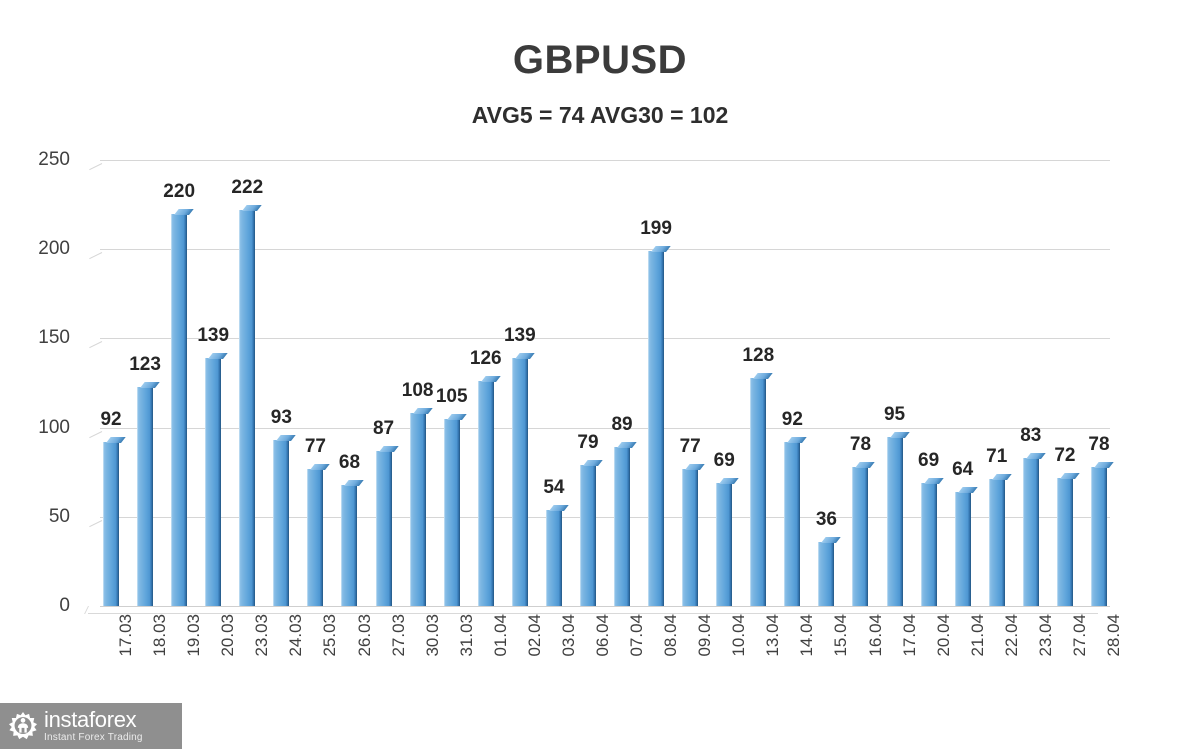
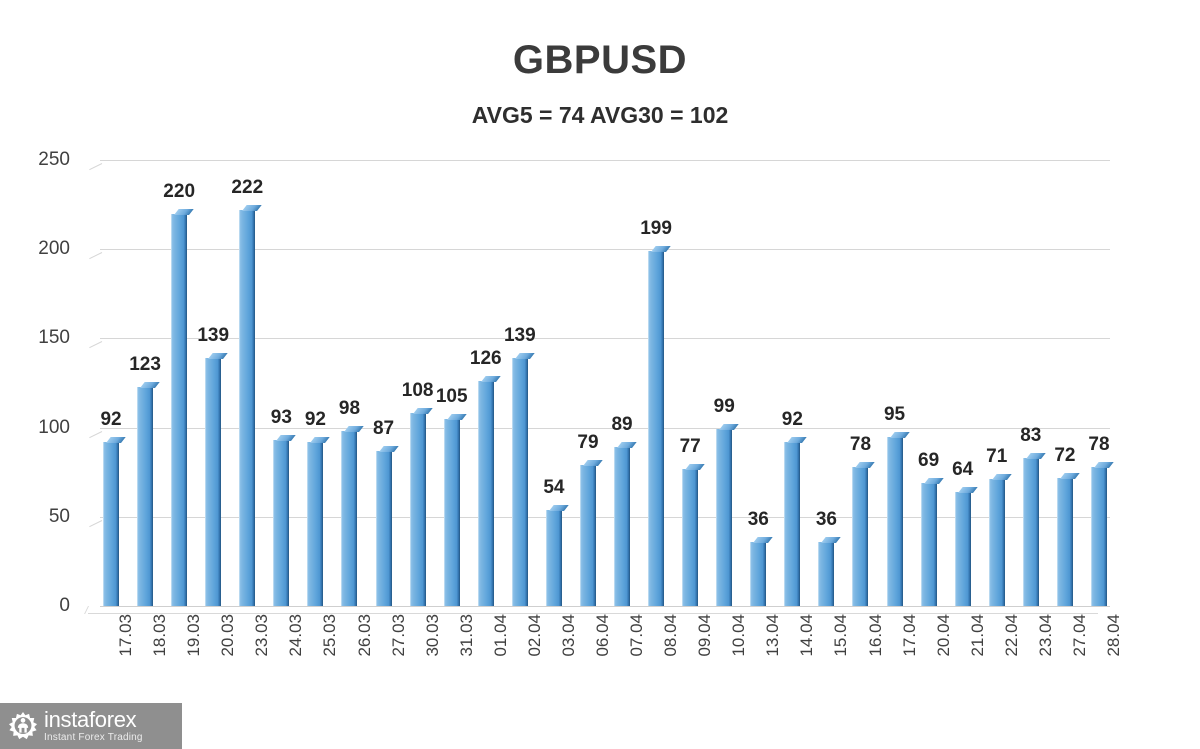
25.03: 77 -> 92
26.03: 68 -> 98
10.04: 69 -> 99
13.04: 128 -> 36
